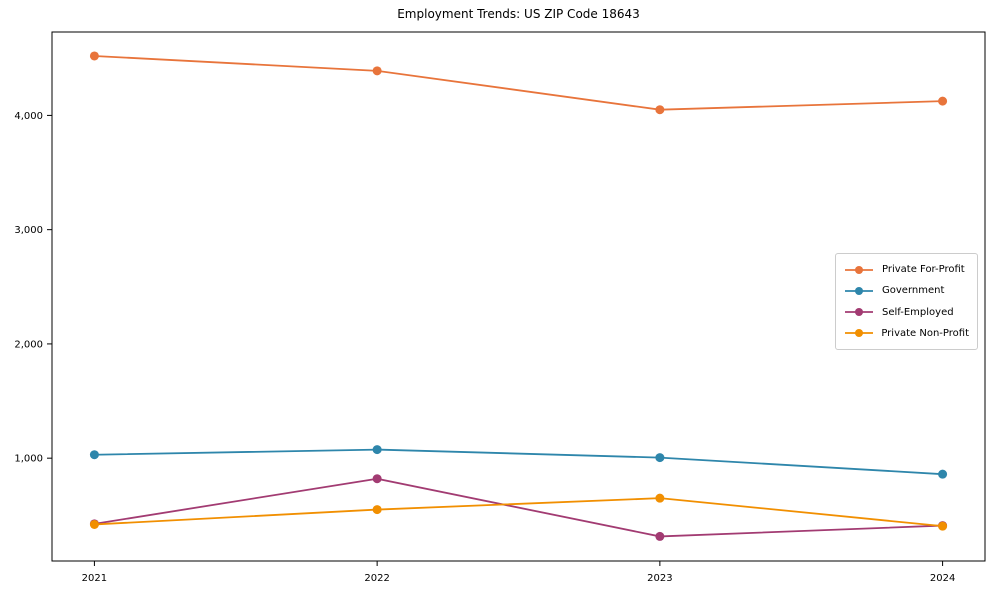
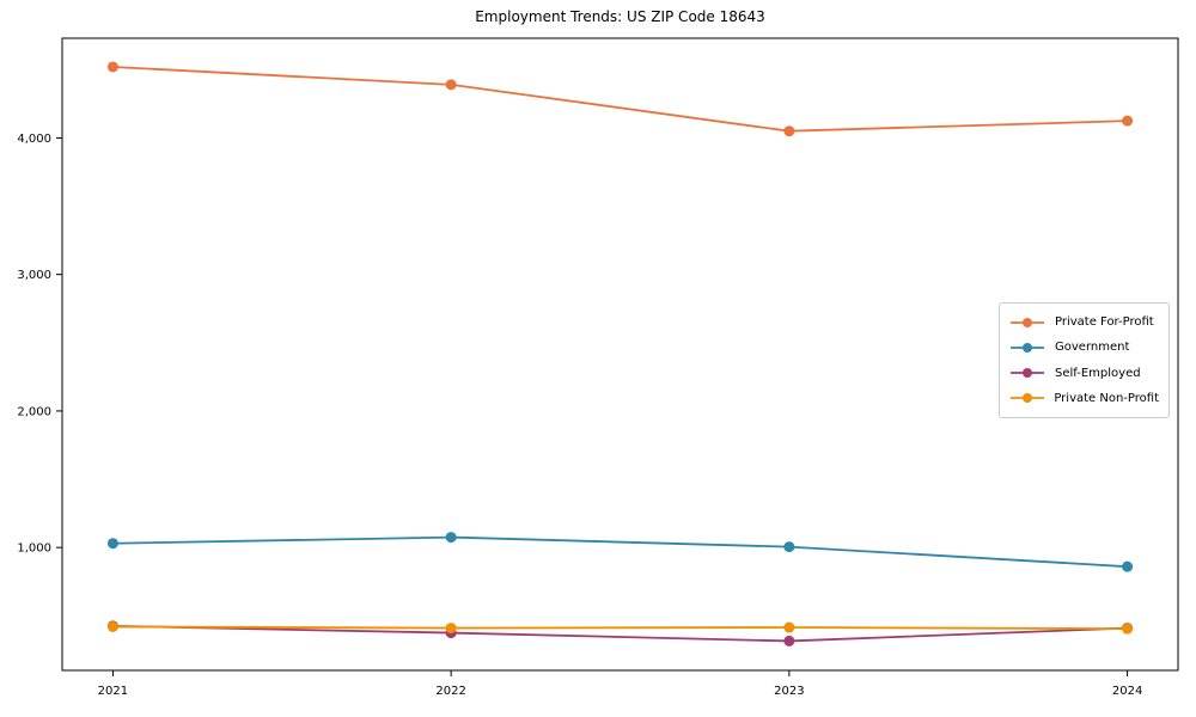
Self-Employed/2022: 820 -> 380
Private Non-Profit/2022: 550 -> 410
Private Non-Profit/2023: 650 -> 420
